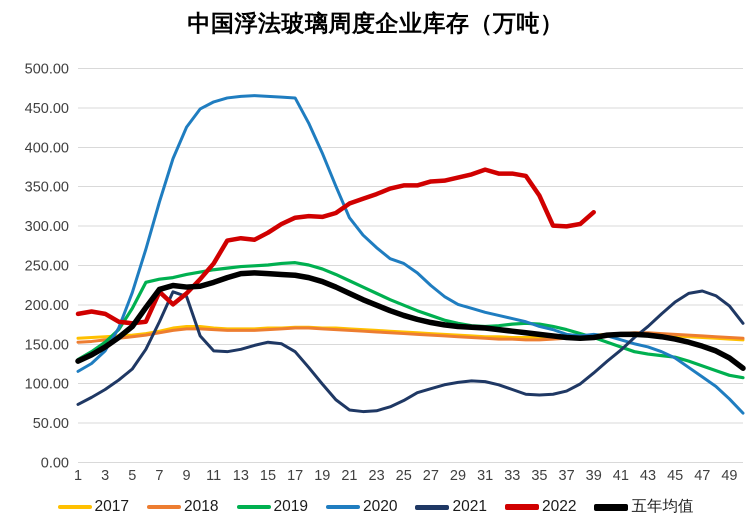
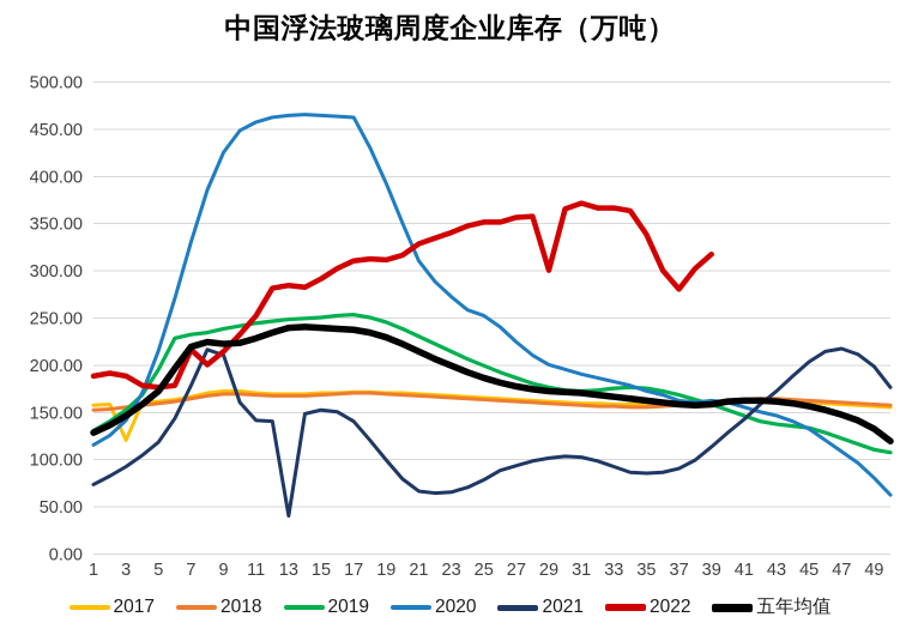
2017/3: 160 -> 120
2021/13: 140 -> 40
2022/29: 360 -> 300
2022/37: 300 -> 280
